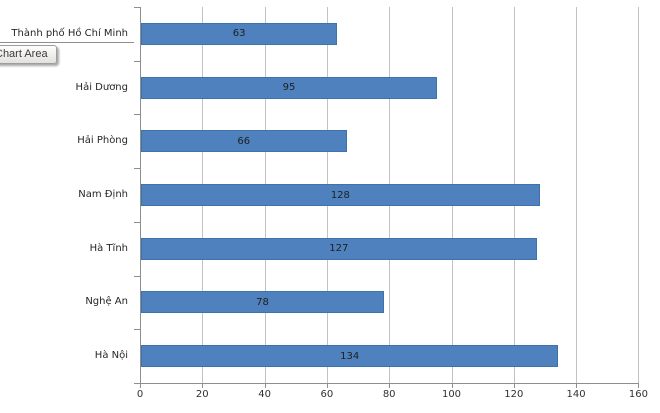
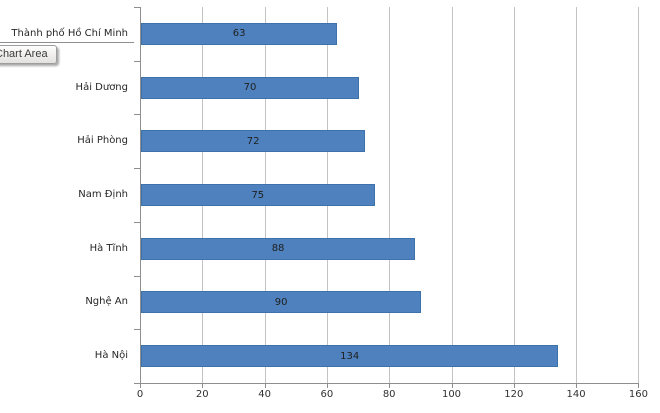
Hải Dương: 95 -> 70
Hải Phòng: 66 -> 72
Nam Định: 128 -> 75
Hà Tĩnh: 127 -> 88
Nghệ An: 78 -> 90
